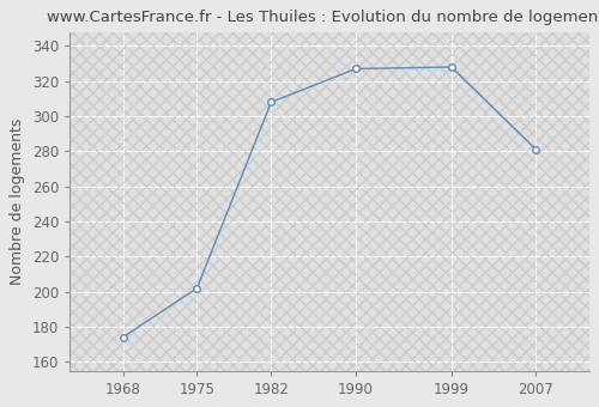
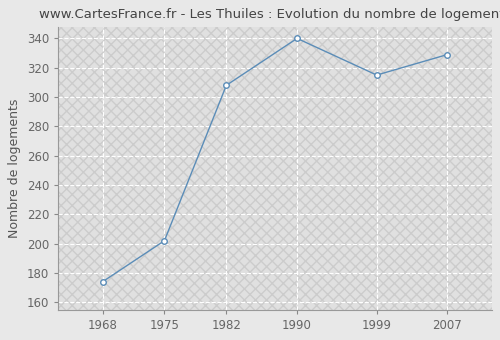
1990: 327 -> 340
1999: 328 -> 315
2007: 281 -> 329
